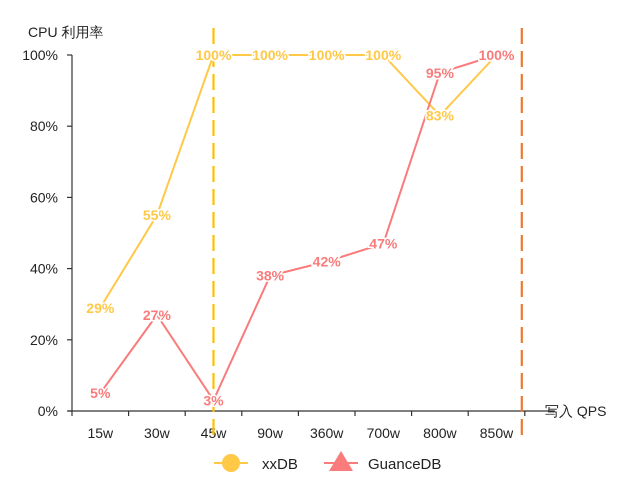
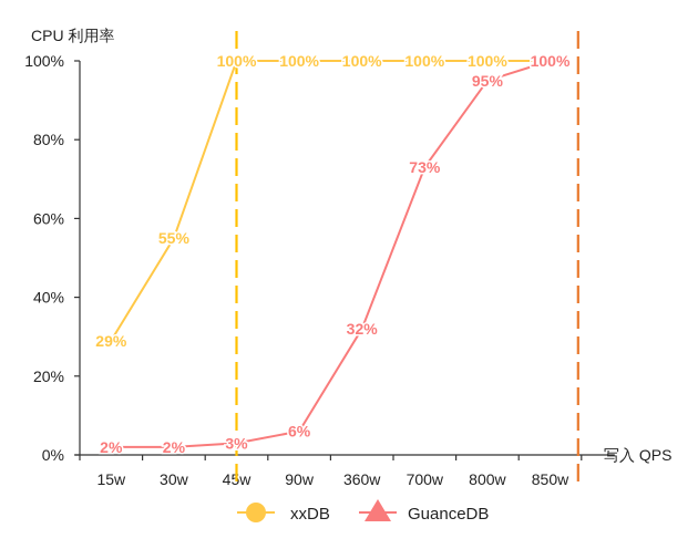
GuanceDB/15w: 5% -> 2%
GuanceDB/30w: 27% -> 2%
GuanceDB/90w: 38% -> 6%
GuanceDB/360w: 42% -> 32%
GuanceDB/700w: 47% -> 73%
xxDB/800w: 83% -> 100%
